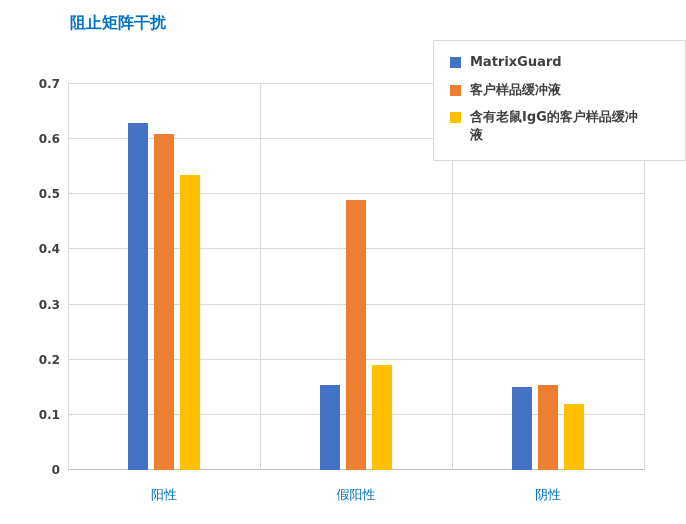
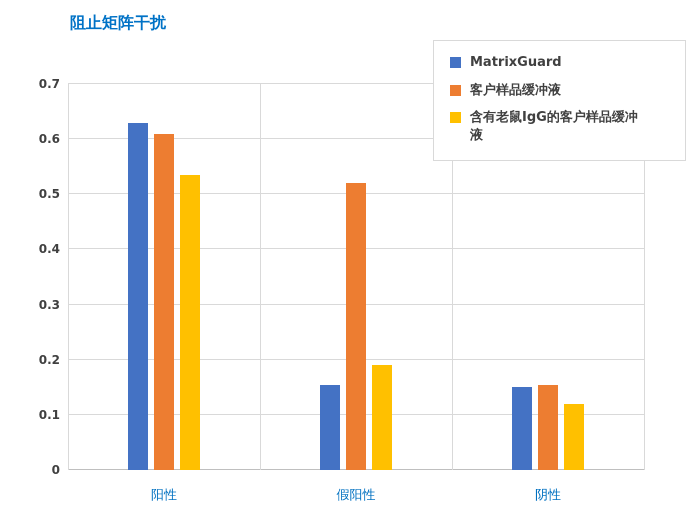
客户样品缓冲液/假阳性: 0.49 -> 0.52
